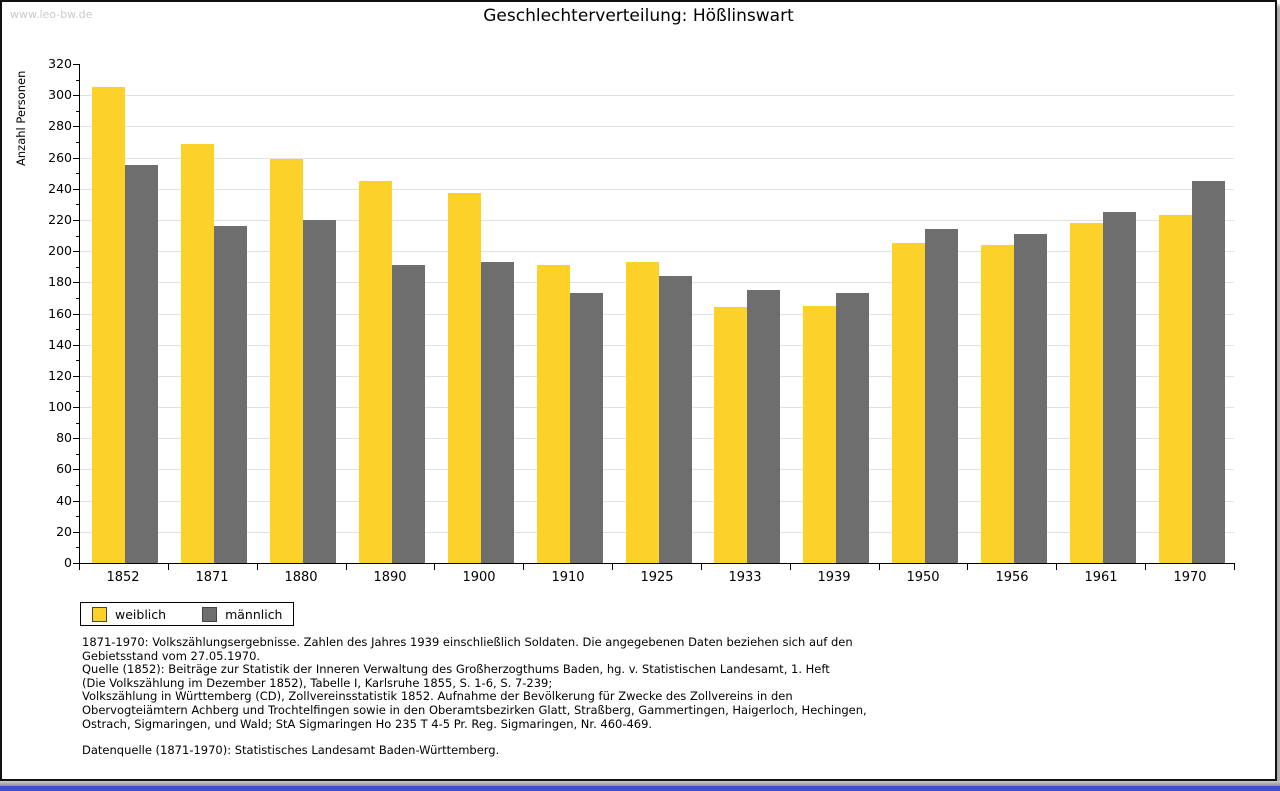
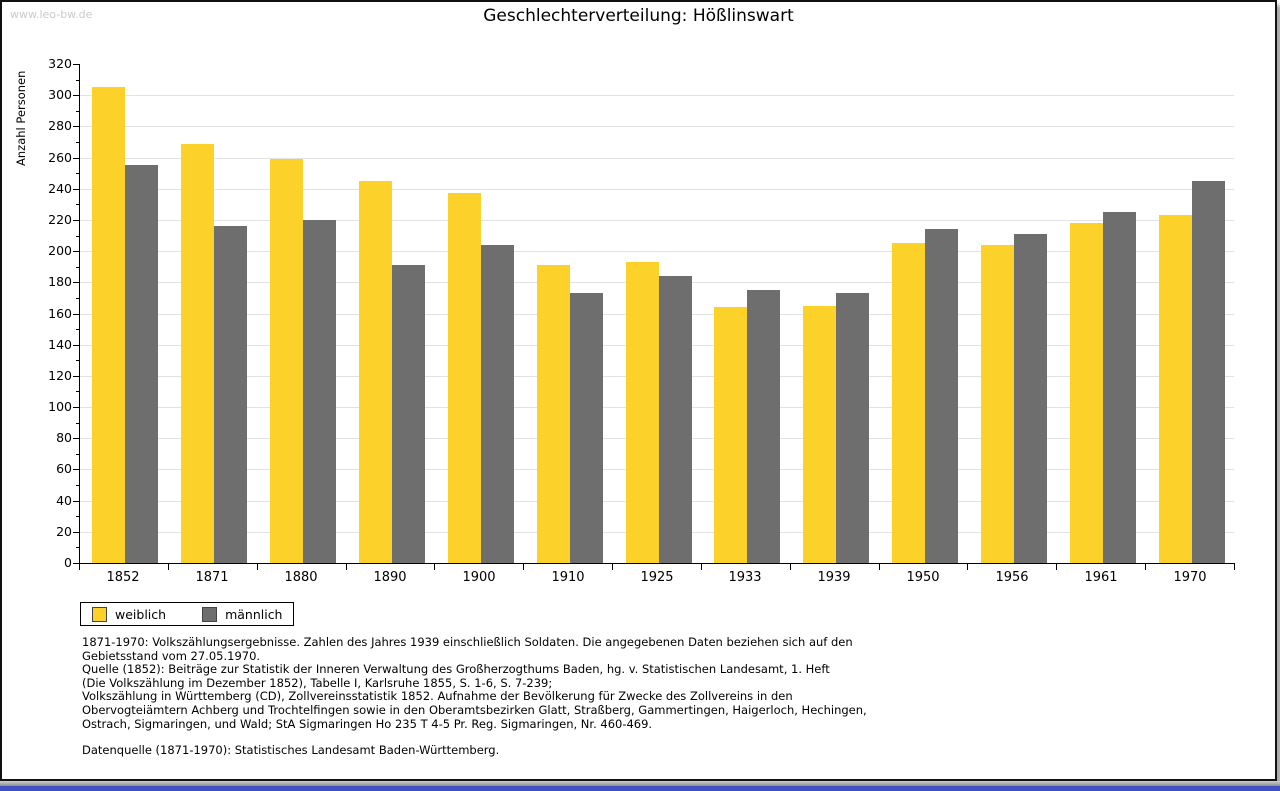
männlich/1900: 193 -> 204
